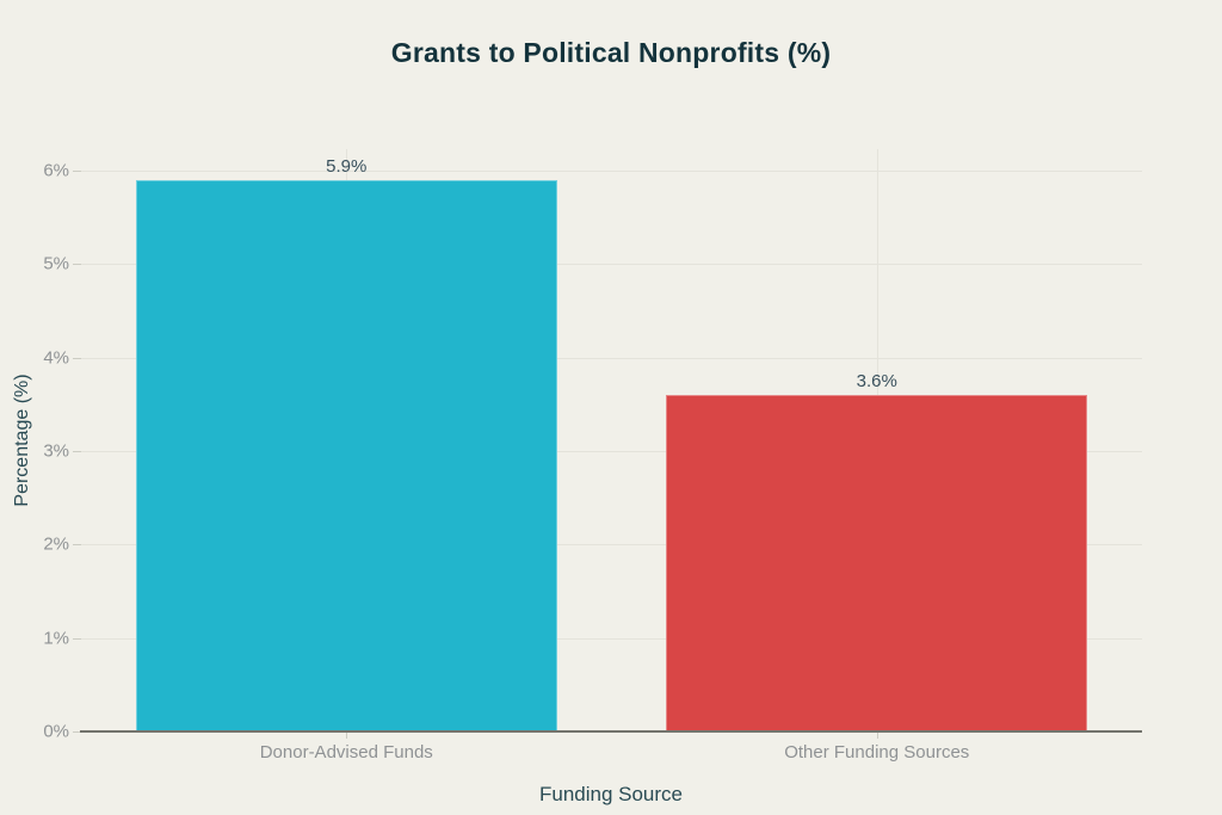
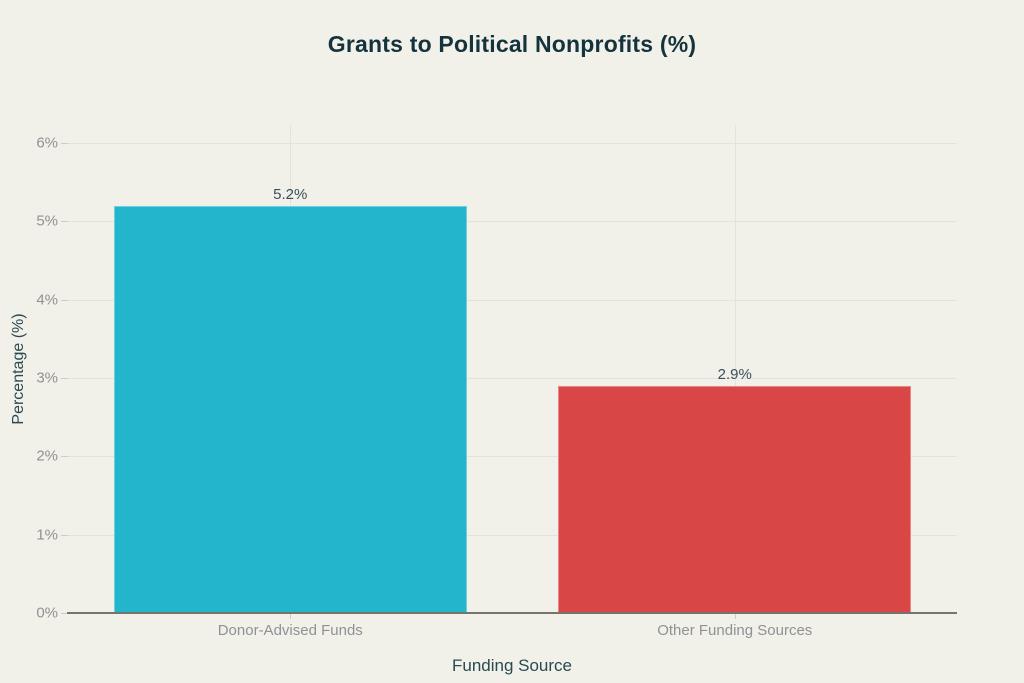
Donor-Advised Funds: 5.9% -> 5.2%
Other Funding Sources: 3.6% -> 2.9%
